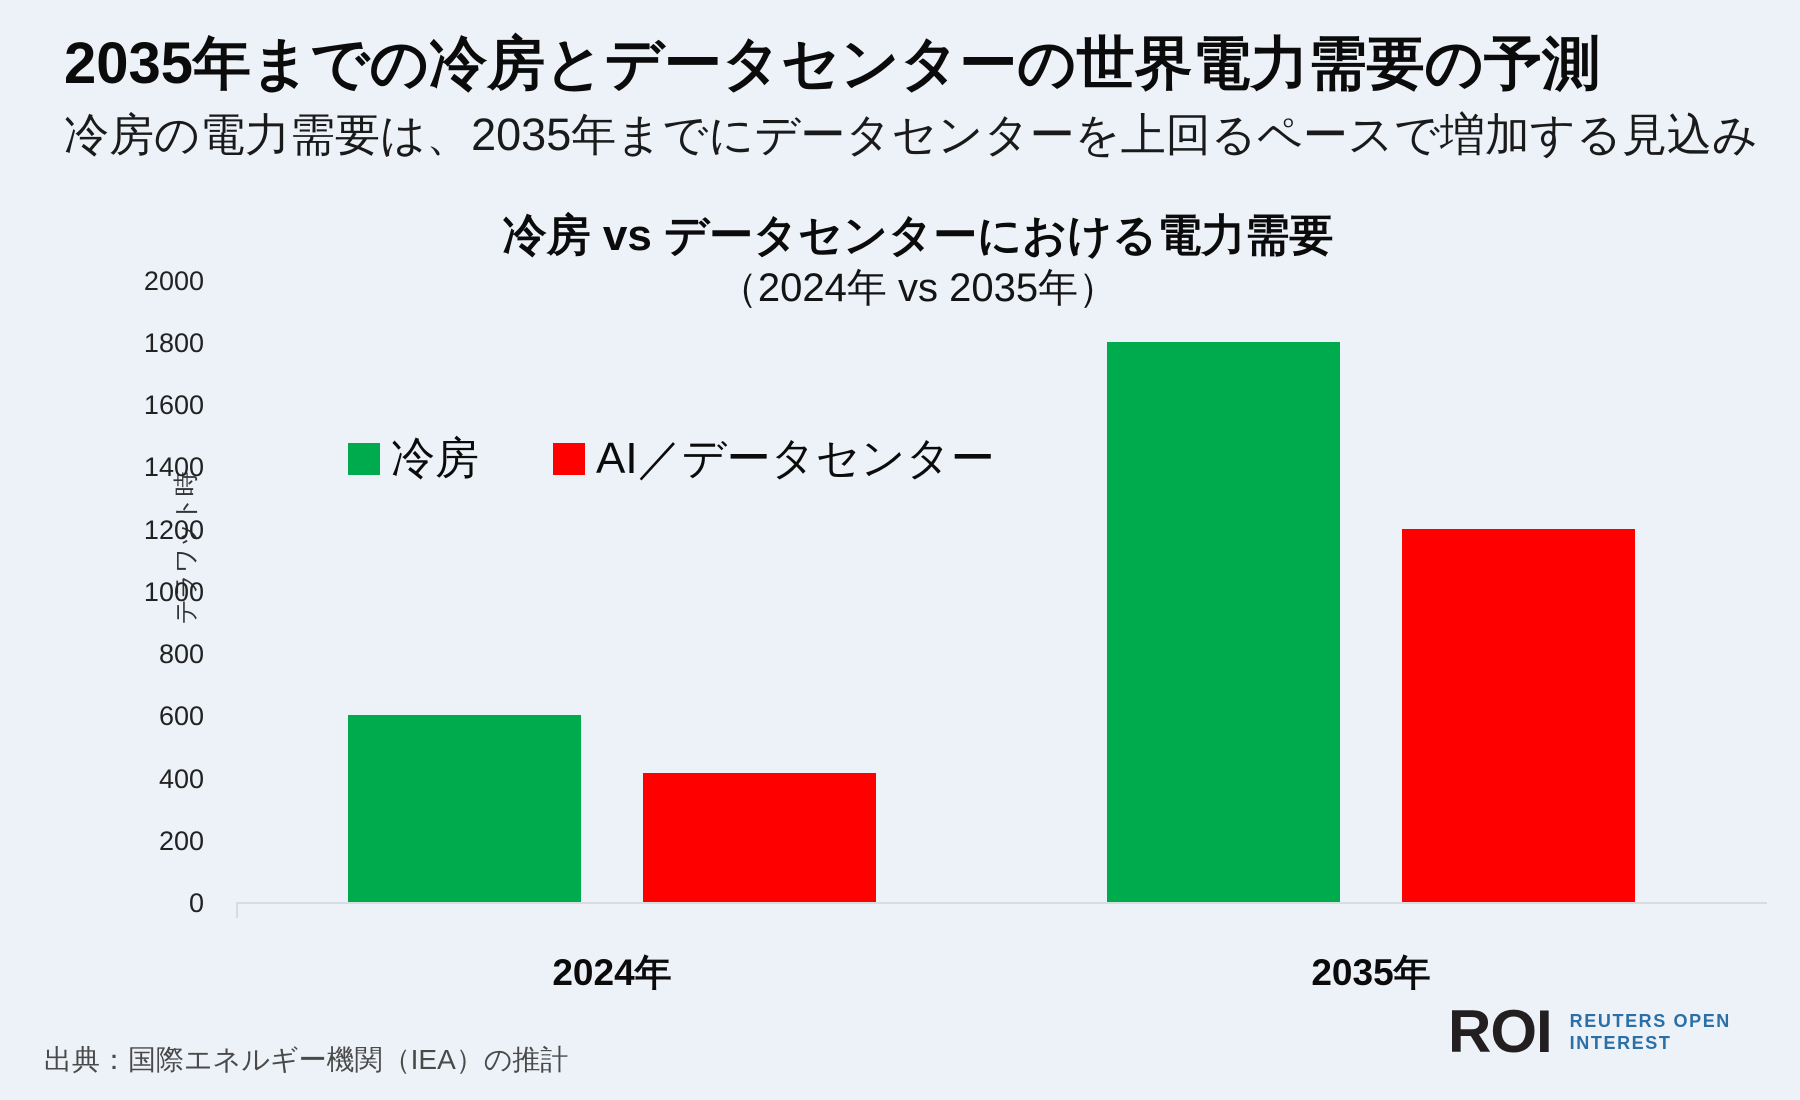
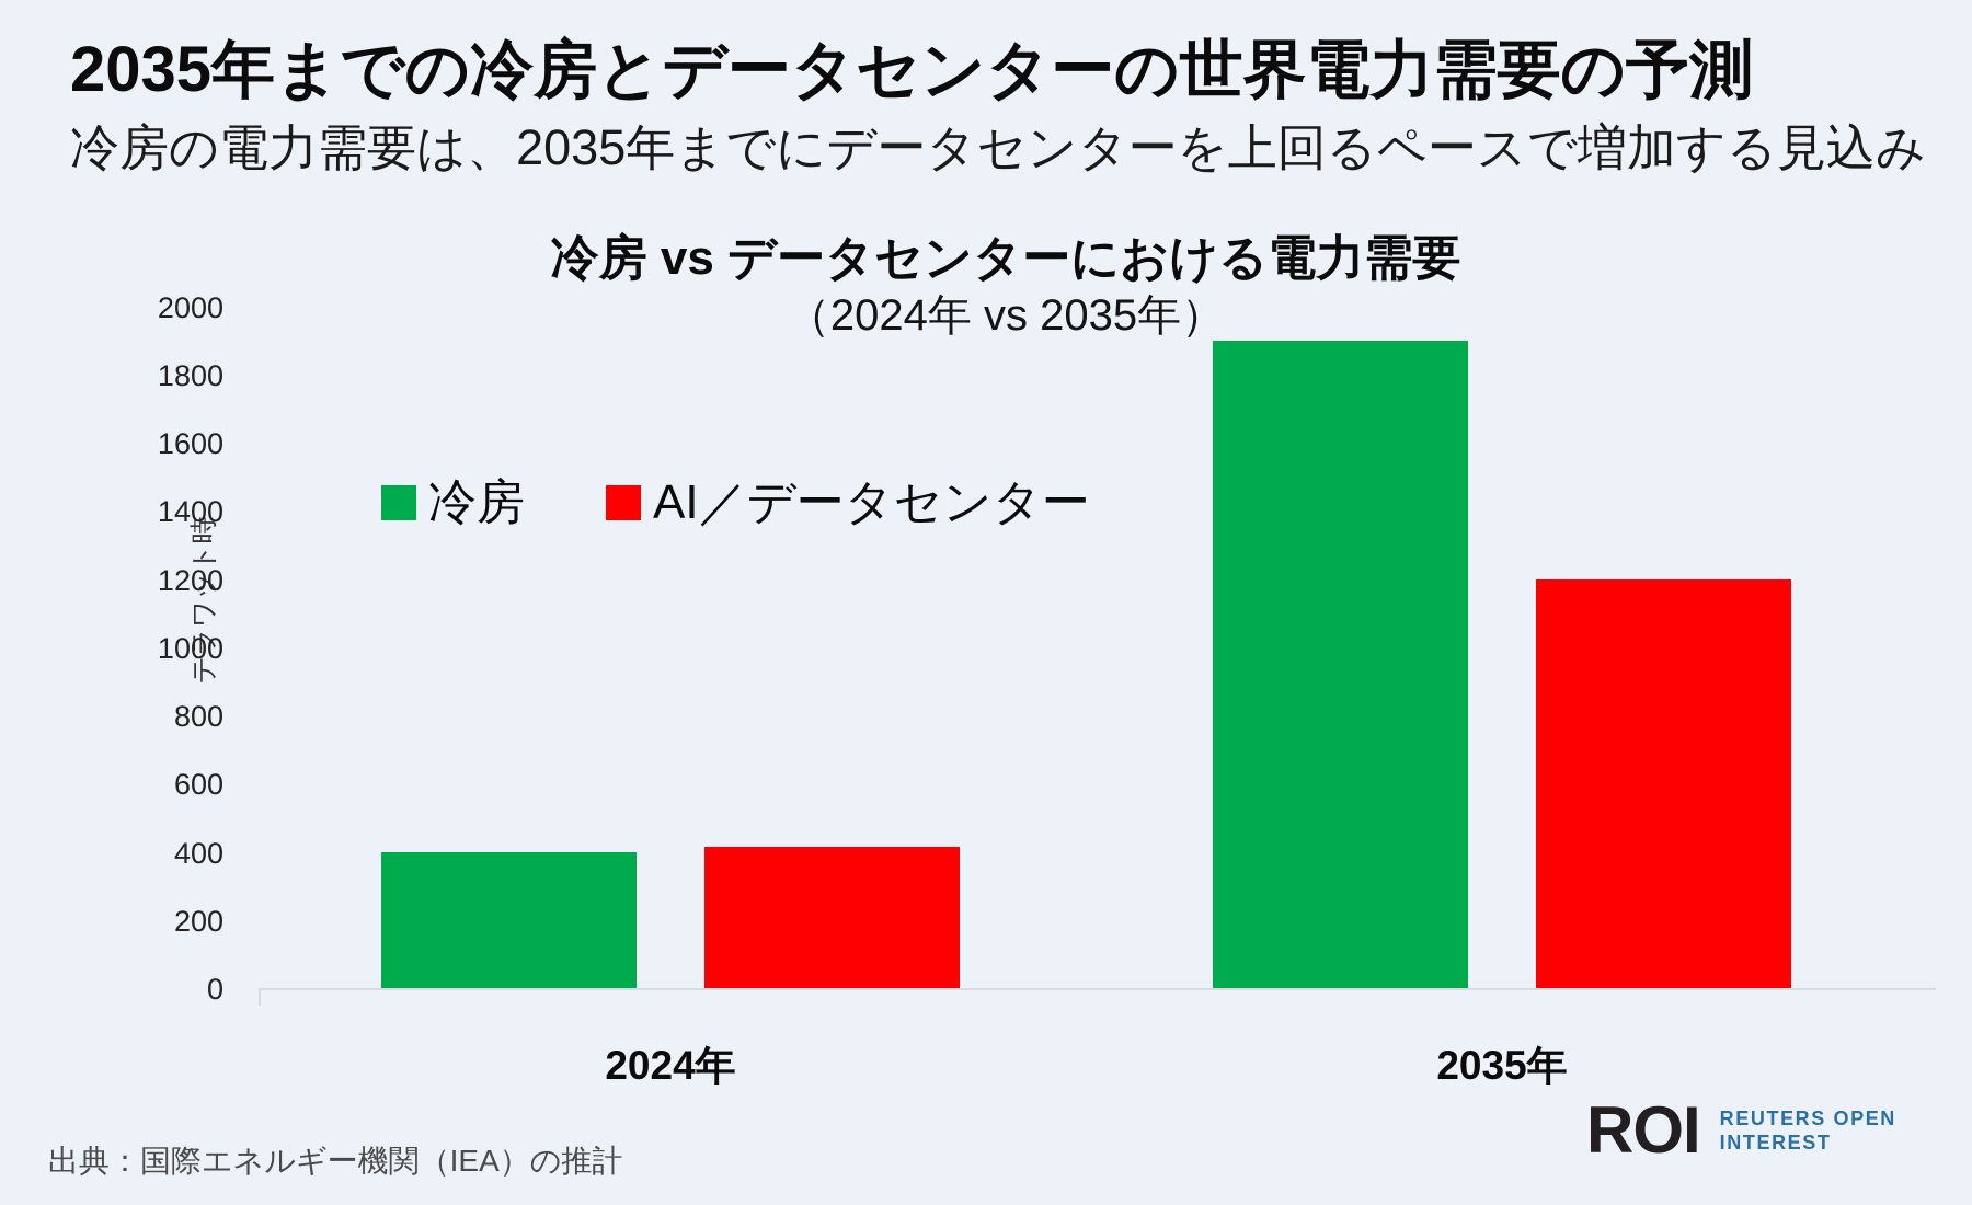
冷房/2024年: 600 -> 400
冷房/2035年: 1800 -> 1900
